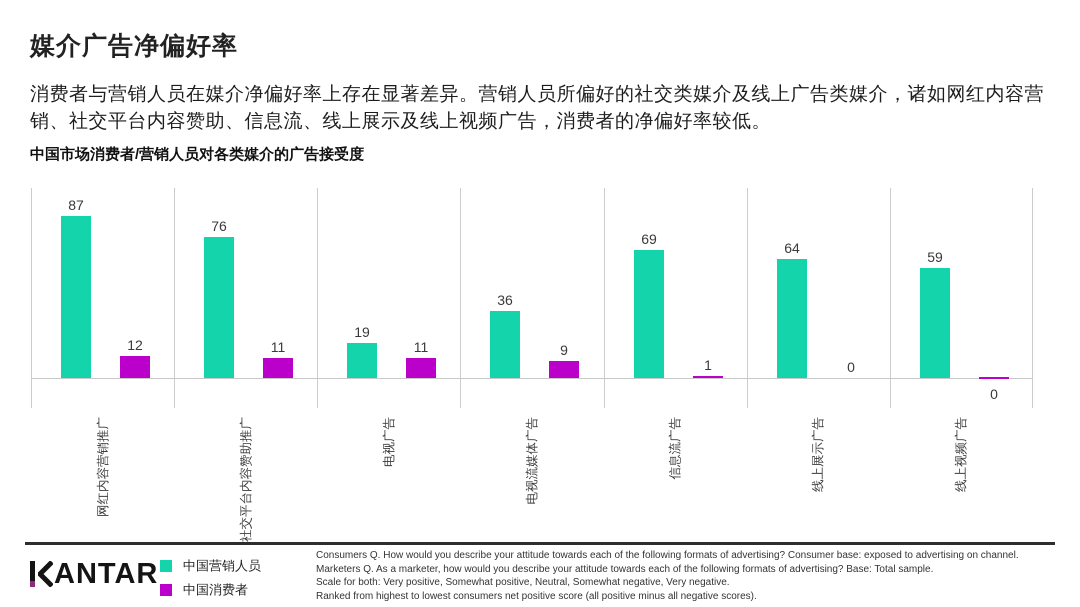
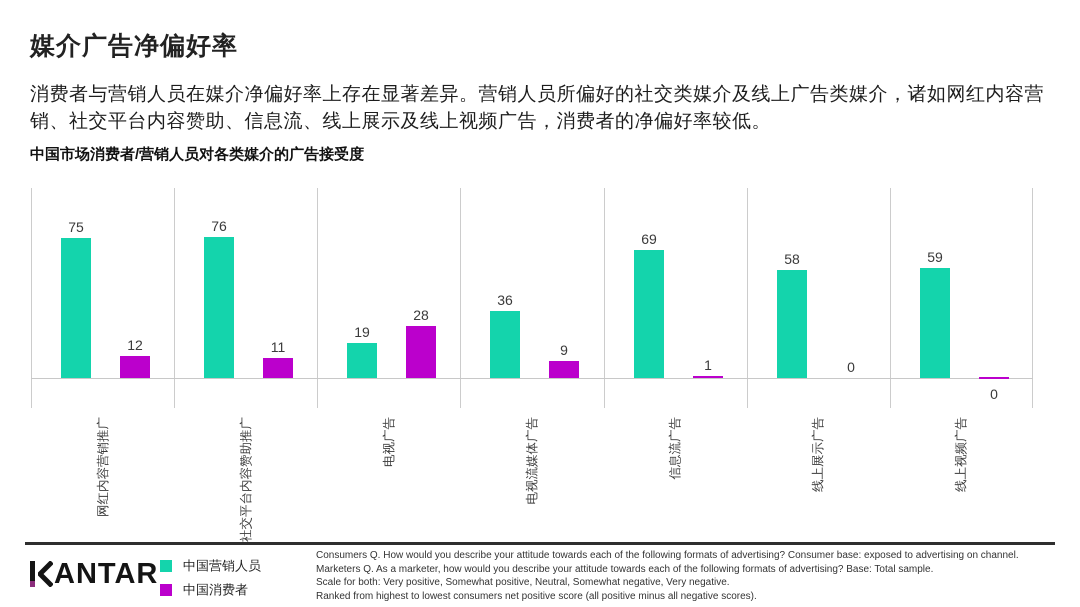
中国营销人员/网红内容营销推广: 87 -> 75
中国消费者/电视广告: 11 -> 28
中国营销人员/线上展示广告: 64 -> 58
